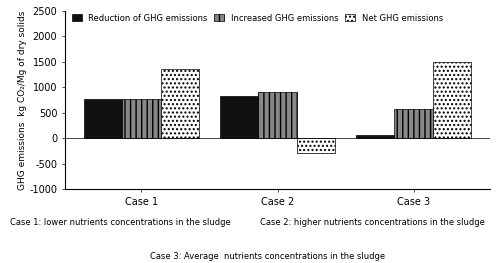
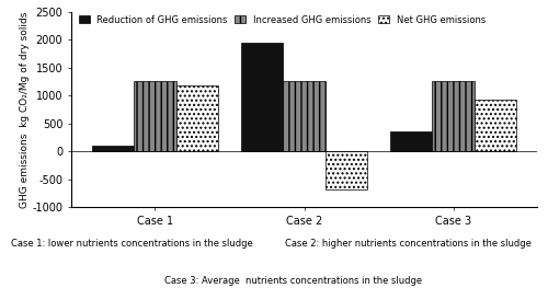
Reduction of GHG emissions/Case 1: 760 -> 100
Increased GHG emissions/Case 1: 760 -> 1250
Net GHG emissions/Case 1: 1360 -> 1170
Reduction of GHG emissions/Case 2: 820 -> 1950
Increased GHG emissions/Case 2: 900 -> 1250
Net GHG emissions/Case 2: -280 -> -680
Reduction of GHG emissions/Case 3: 60 -> 350
Increased GHG emissions/Case 3: 580 -> 1250
Net GHG emissions/Case 3: 1500 -> 930
